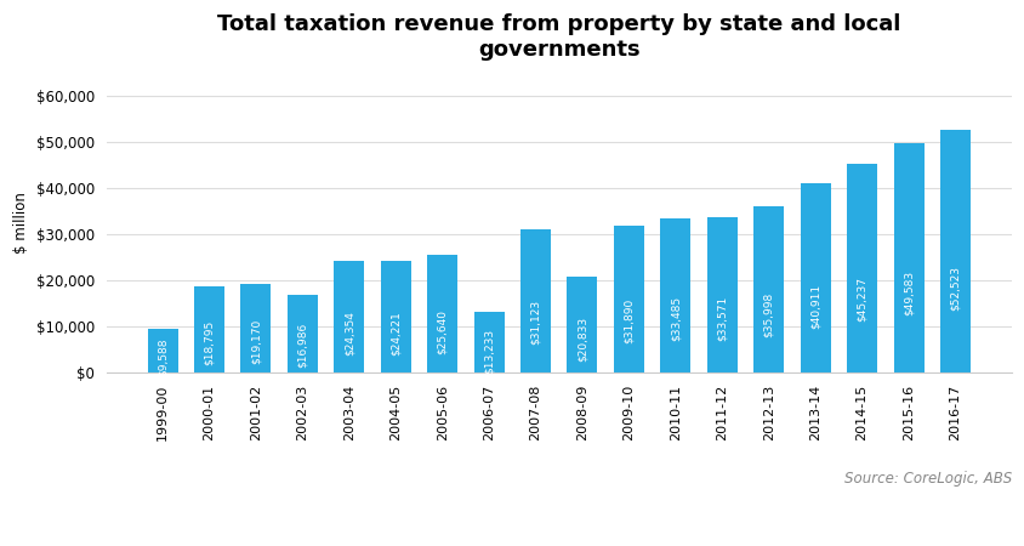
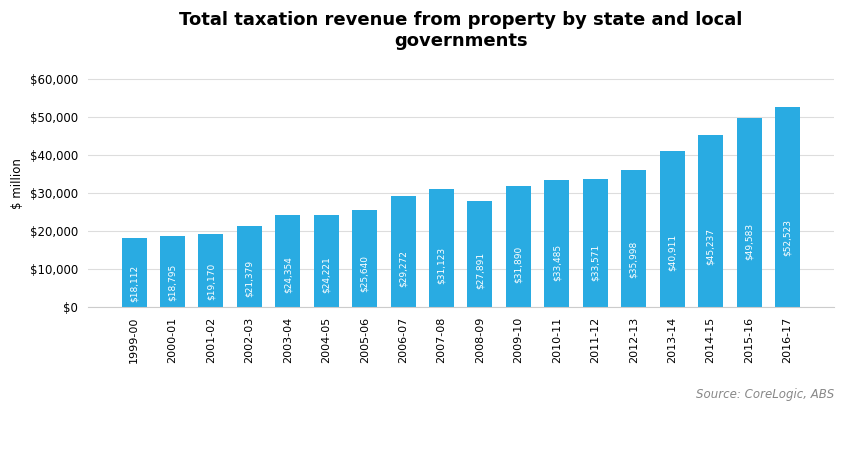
1999-00: $9,588 -> $18,112
2002-03: $16,986 -> $21,379
2006-07: $13,233 -> $29,272
2008-09: $20,833 -> $27,891
